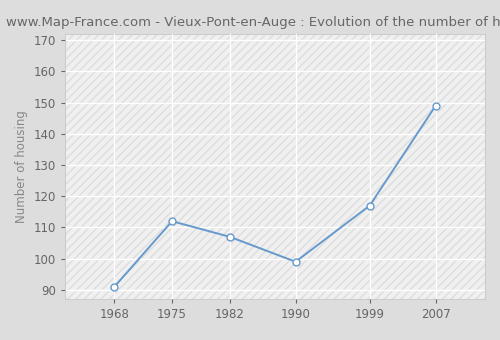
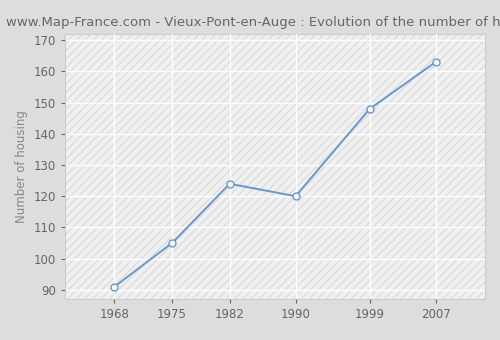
1975: 112 -> 105
1982: 107 -> 124
1990: 99 -> 120
1999: 117 -> 148
2007: 149 -> 163
